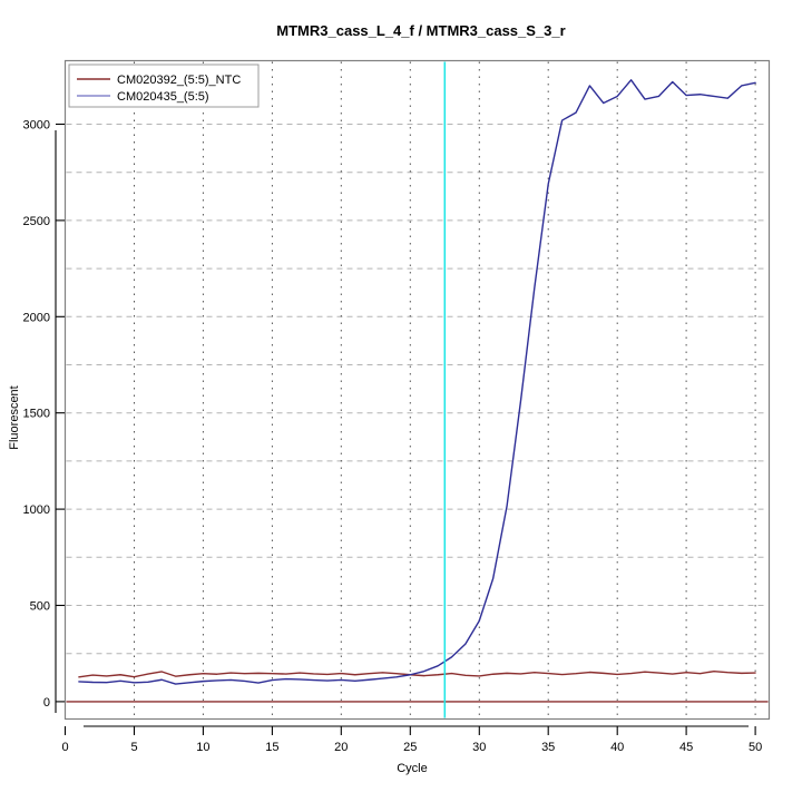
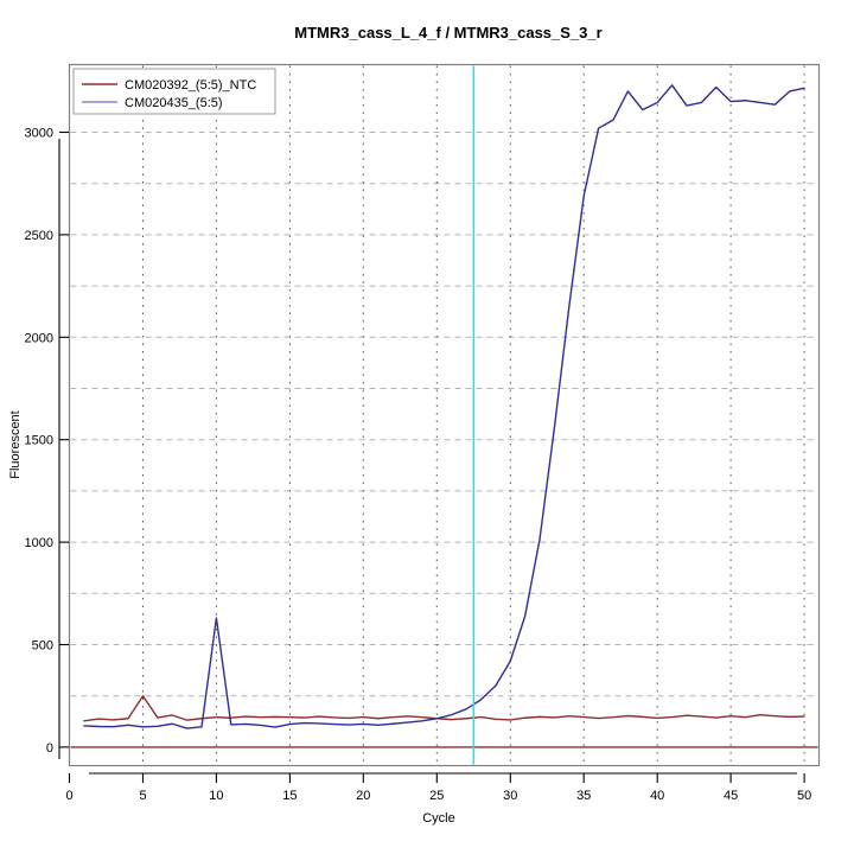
CM020392_(5:5)_NTC/5: 130 -> 250
CM020435_(5:5)/10: 110 -> 630
